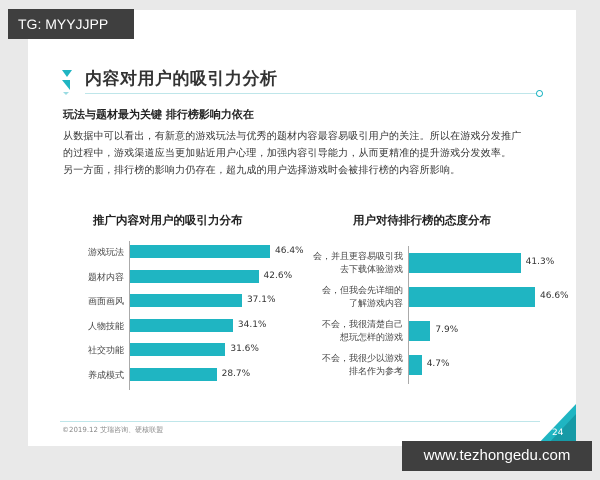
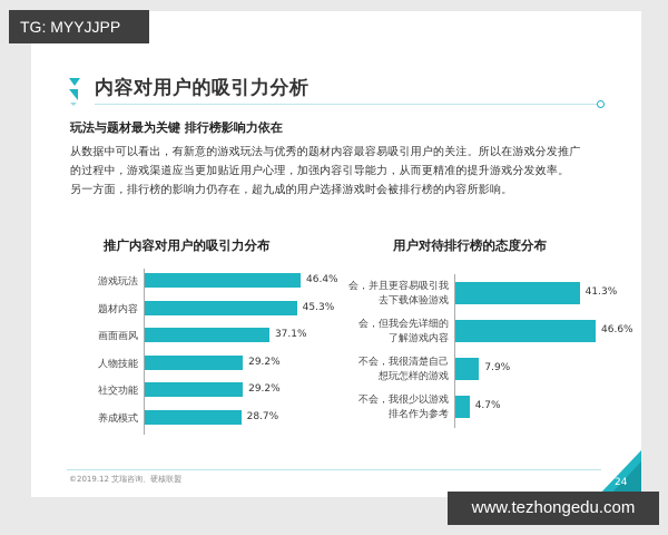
推广内容对用户的吸引力分布/题材内容: 42.6% -> 45.3%
推广内容对用户的吸引力分布/人物技能: 34.1% -> 29.2%
推广内容对用户的吸引力分布/社交功能: 31.6% -> 29.2%
